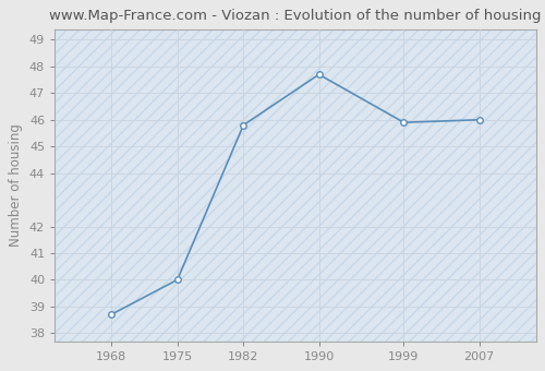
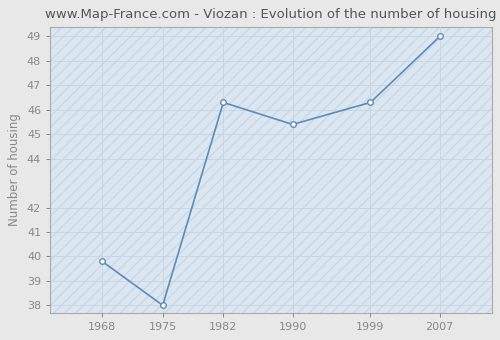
1968: 38.7 -> 39.8
1975: 40.0 -> 38.0
1982: 45.8 -> 46.3
1990: 47.7 -> 45.4
1999: 45.9 -> 46.3
2007: 46.0 -> 49.0
